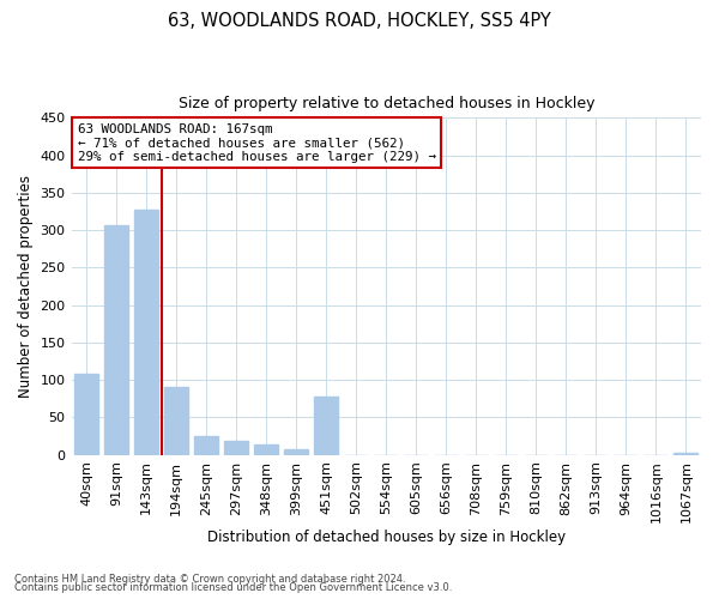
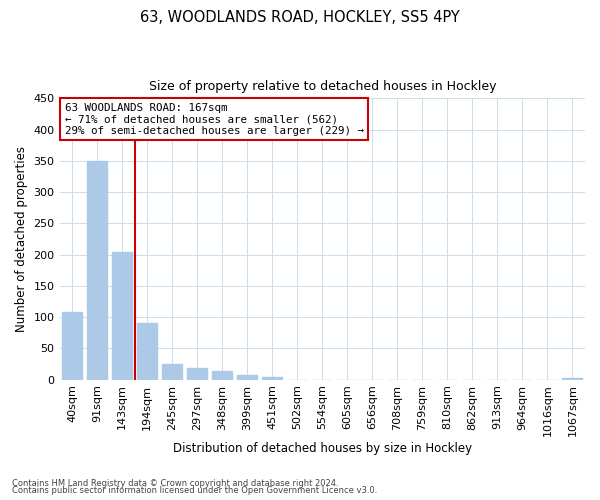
91sqm: 306 -> 350
143sqm: 328 -> 204
451sqm: 78 -> 5
